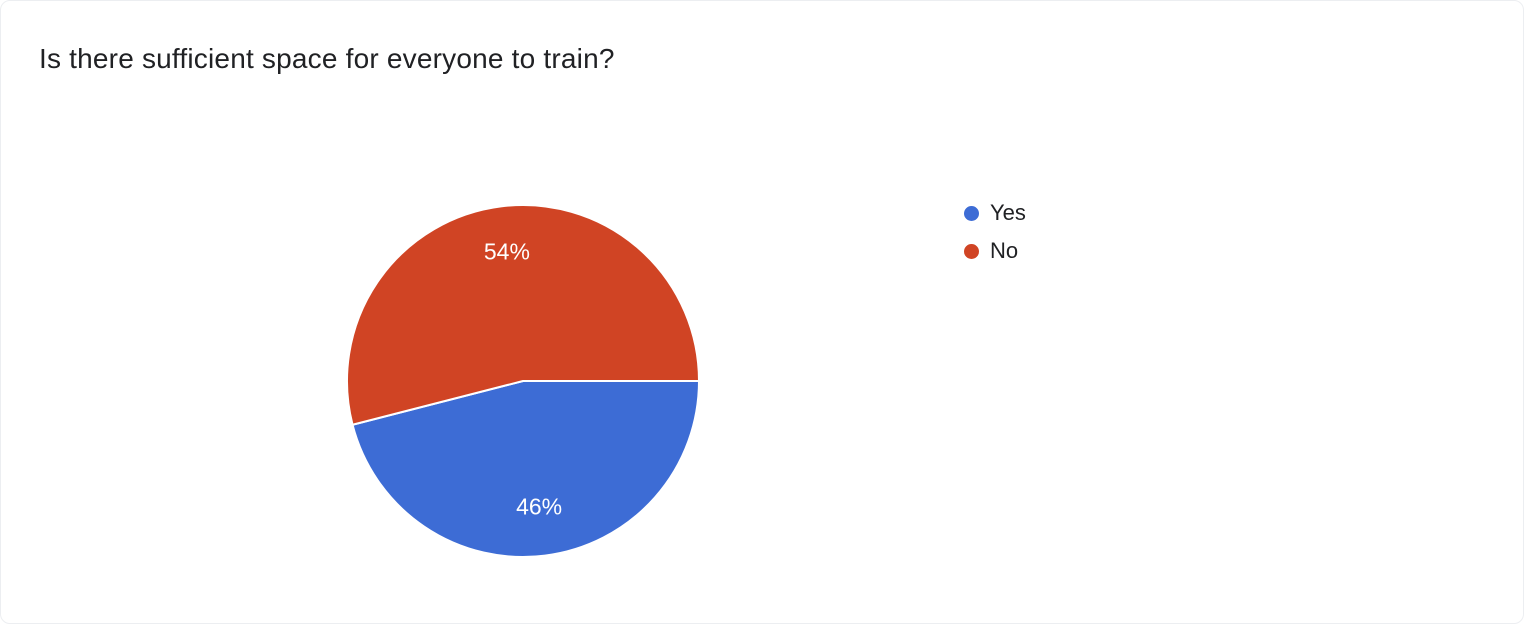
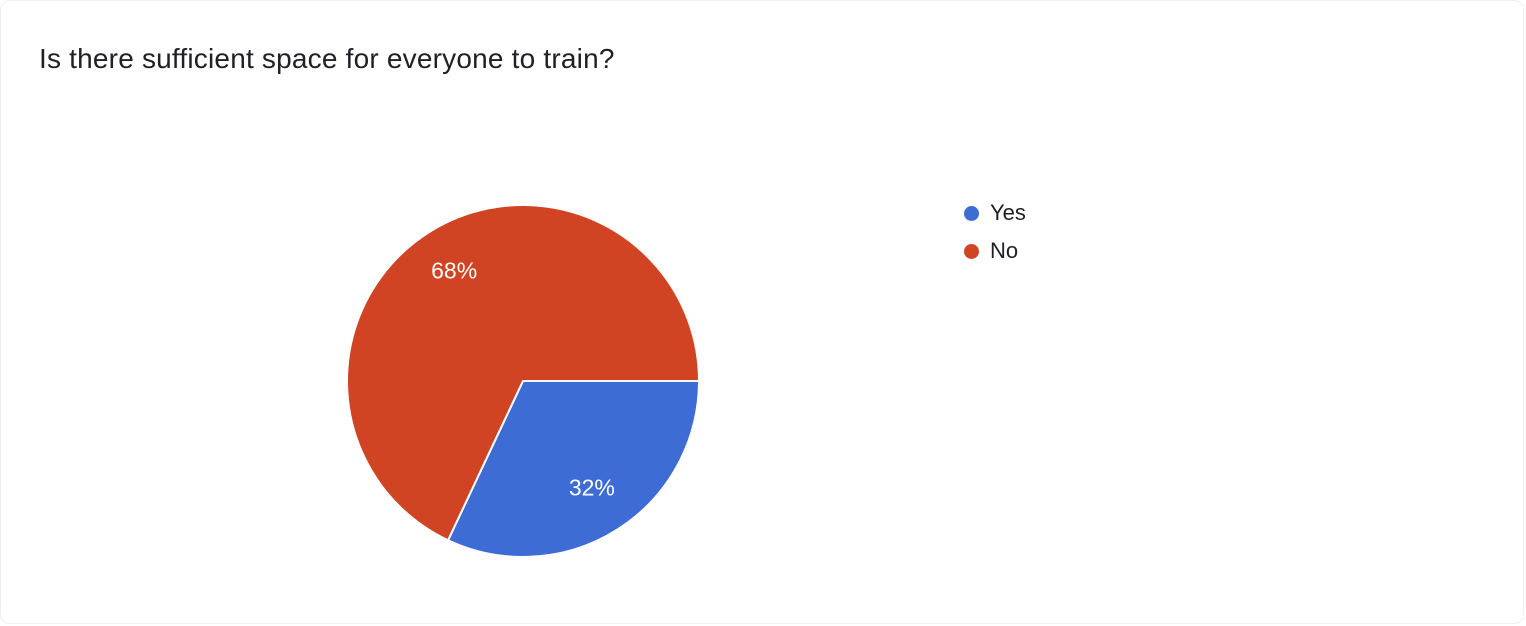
Yes: 46% -> 32%
No: 54% -> 68%
